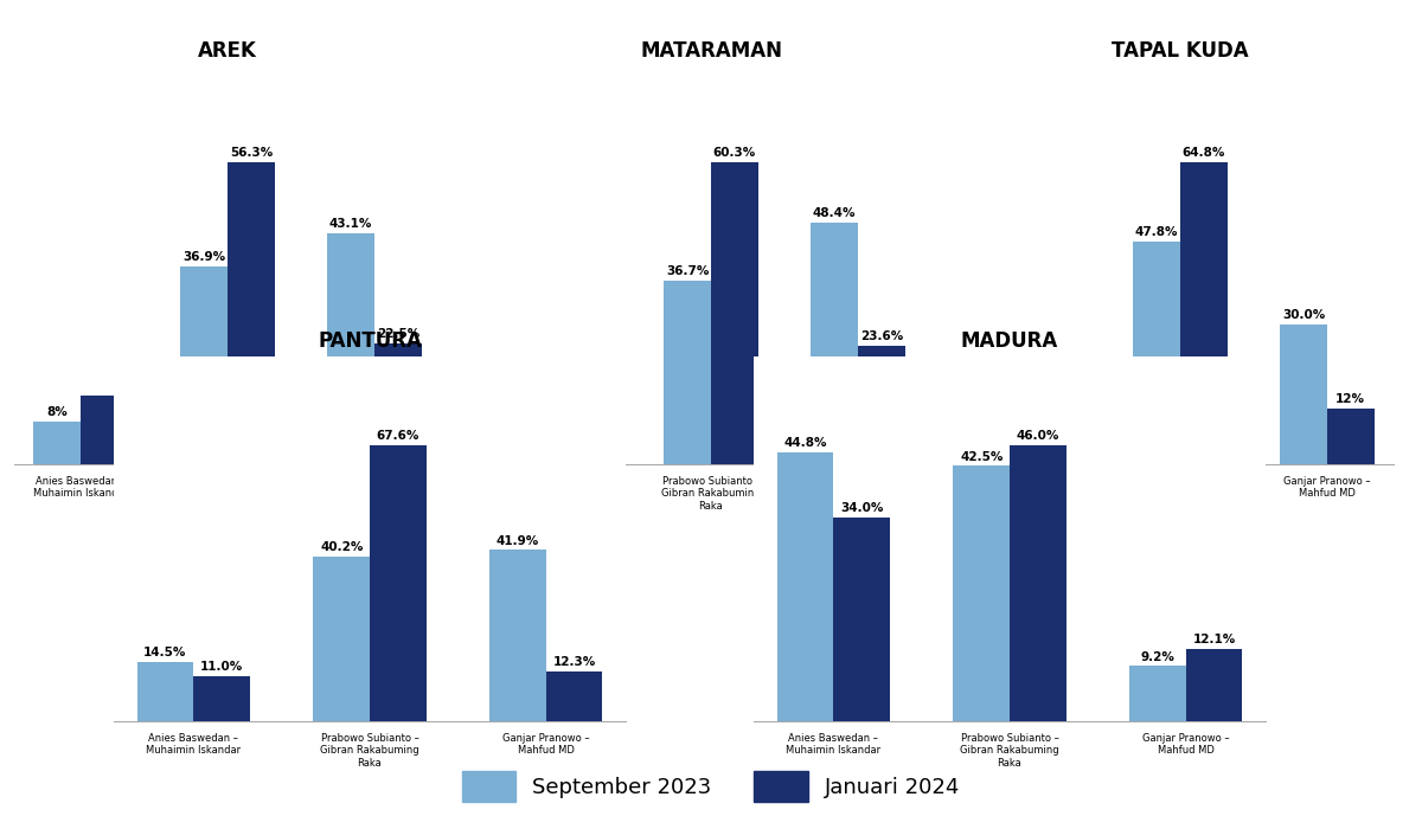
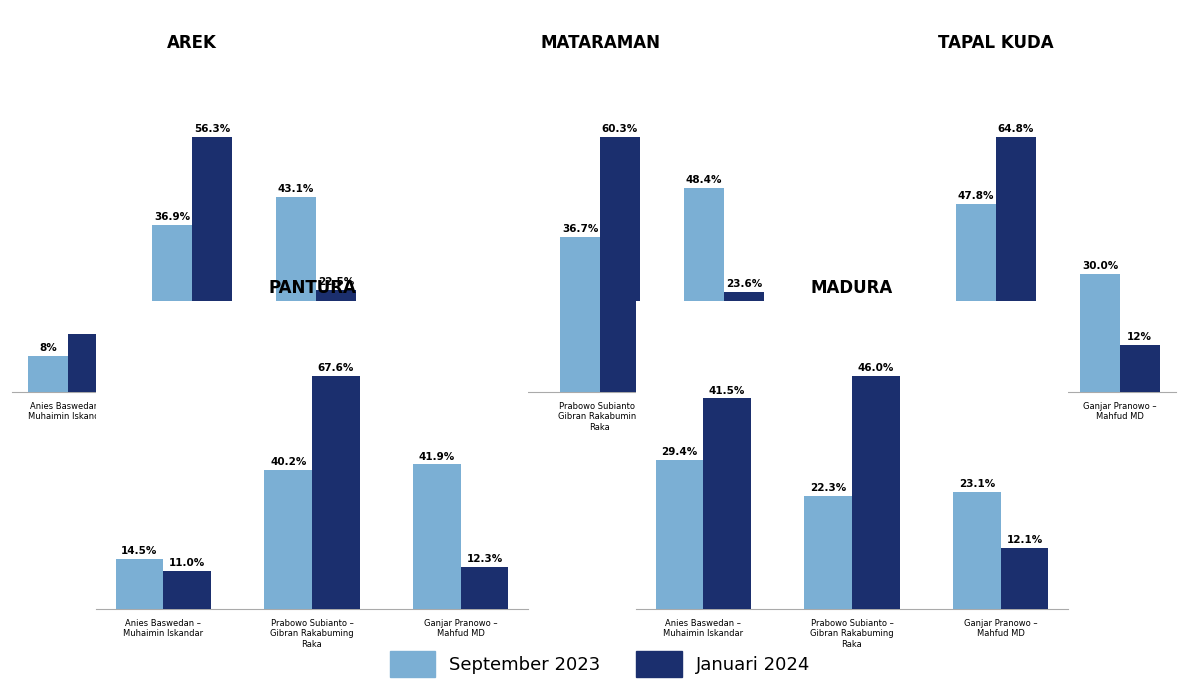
MADURA/September 2023/Anies Baswedan – Muhaimin Iskandar: 44.8% -> 29.4%
MADURA/Januari 2024/Anies Baswedan – Muhaimin Iskandar: 34.0% -> 41.5%
MADURA/September 2023/Prabowo Subianto – Gibran Rakabuming Raka: 42.5% -> 22.3%
MADURA/September 2023/Ganjar Pranowo – Mahfud MD: 9.2% -> 23.1%
